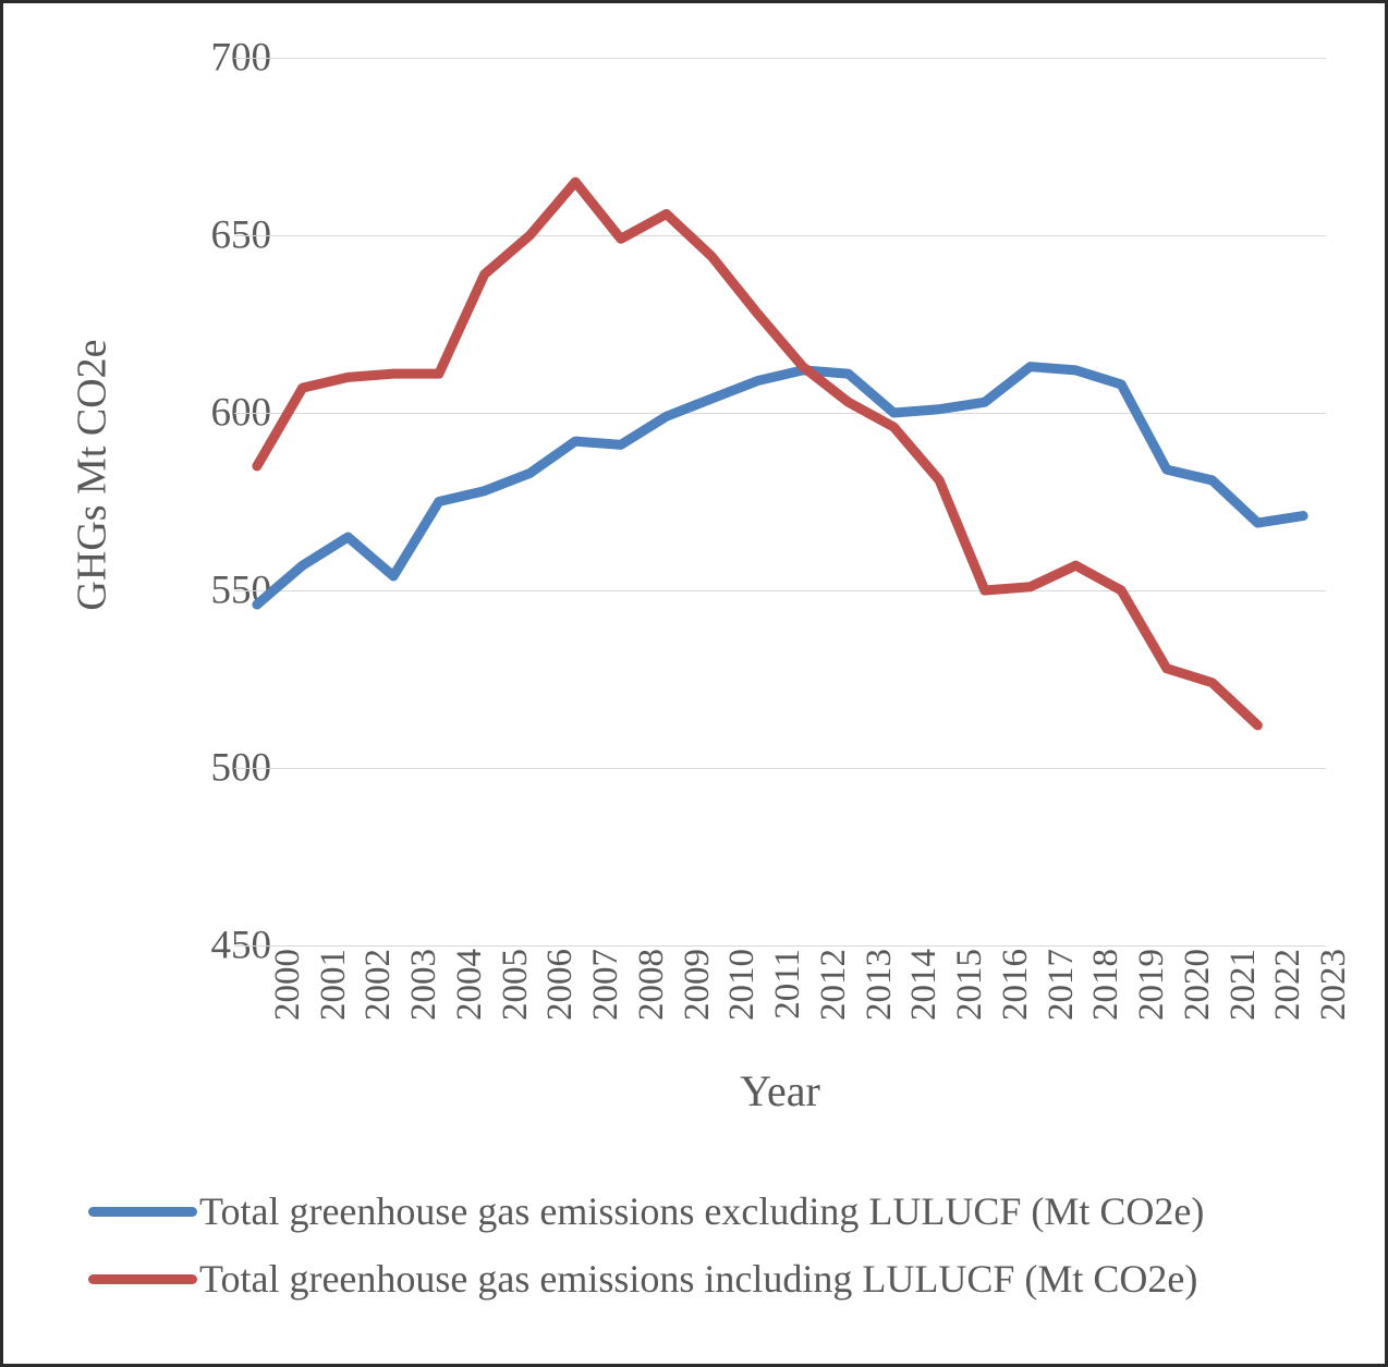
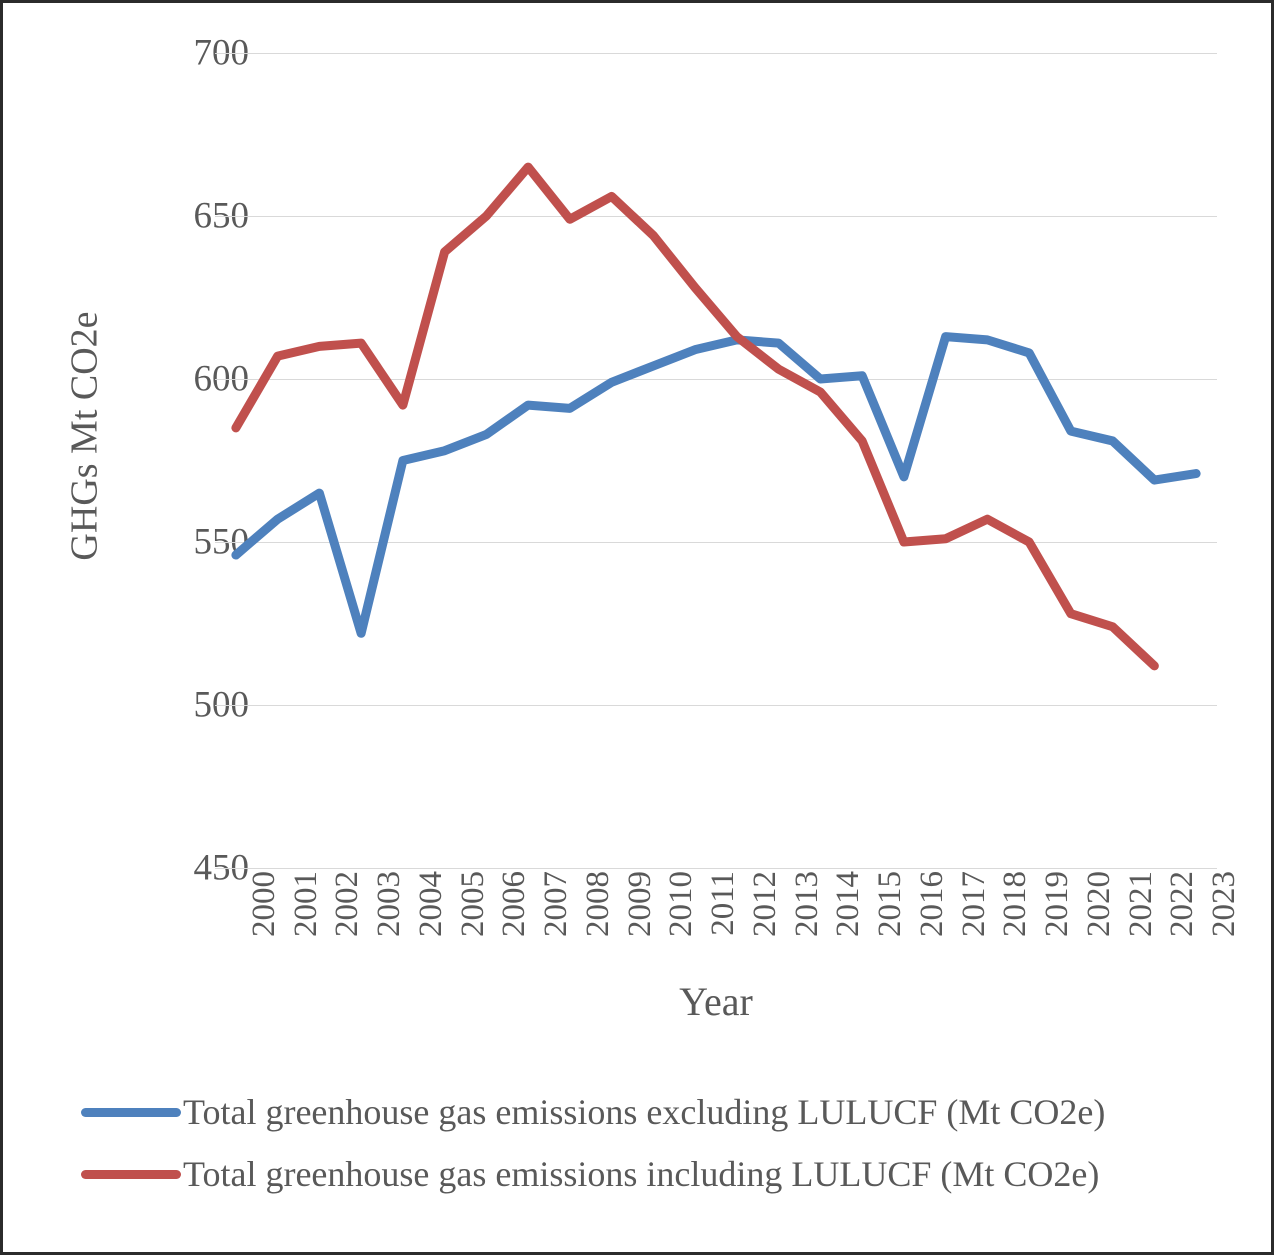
Total greenhouse gas emissions excluding LULUCF (Mt CO2e)/2003: 554 -> 522
Total greenhouse gas emissions including LULUCF (Mt CO2e)/2004: 611 -> 592
Total greenhouse gas emissions excluding LULUCF (Mt CO2e)/2016: 603 -> 570
